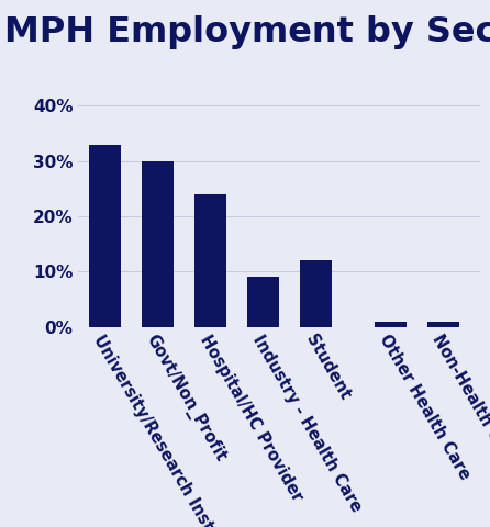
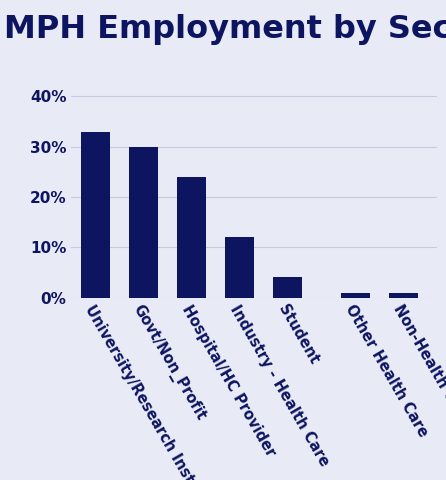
Industry - Health Care: 9% -> 12%
Student: 12% -> 4%
